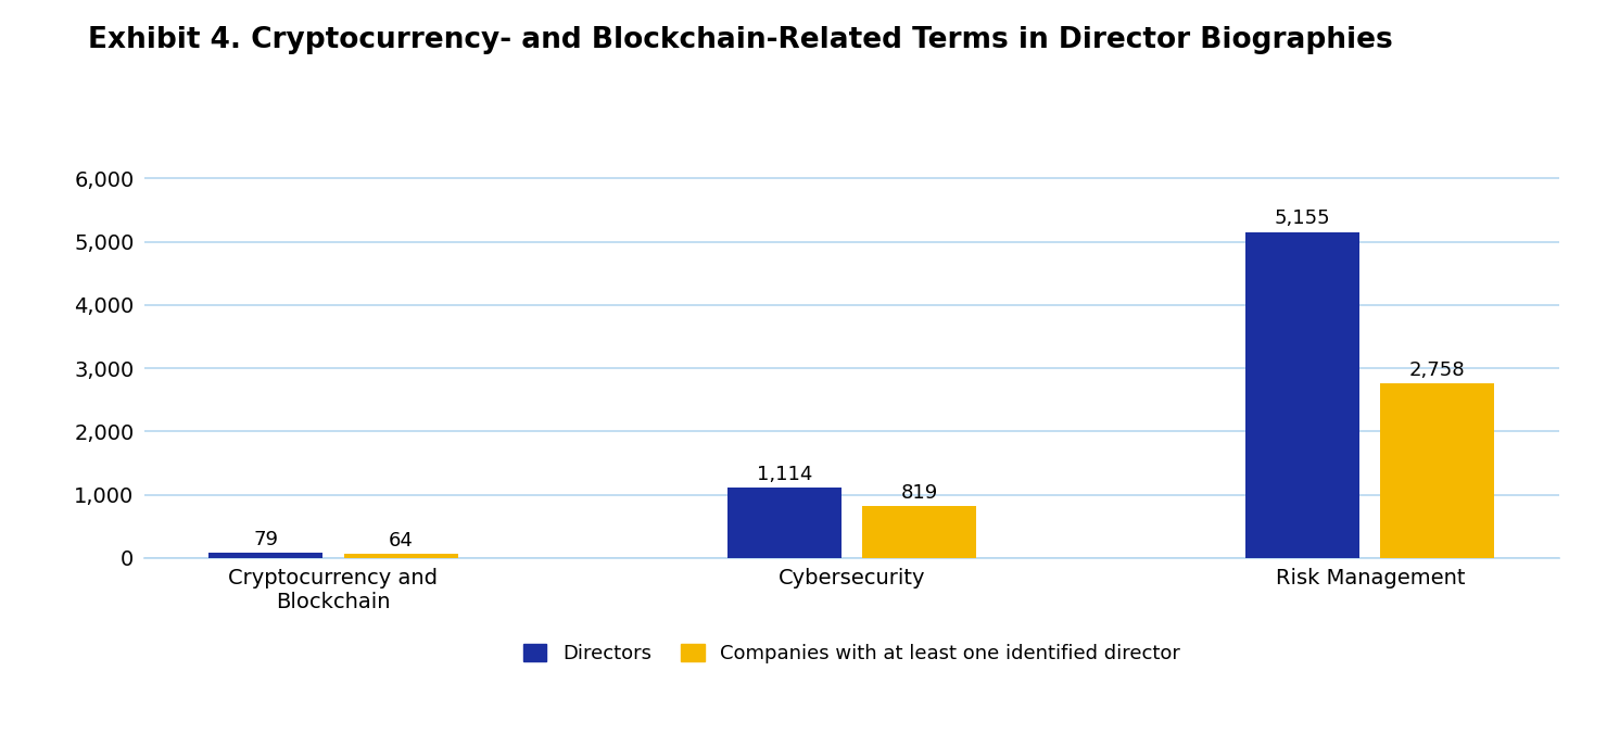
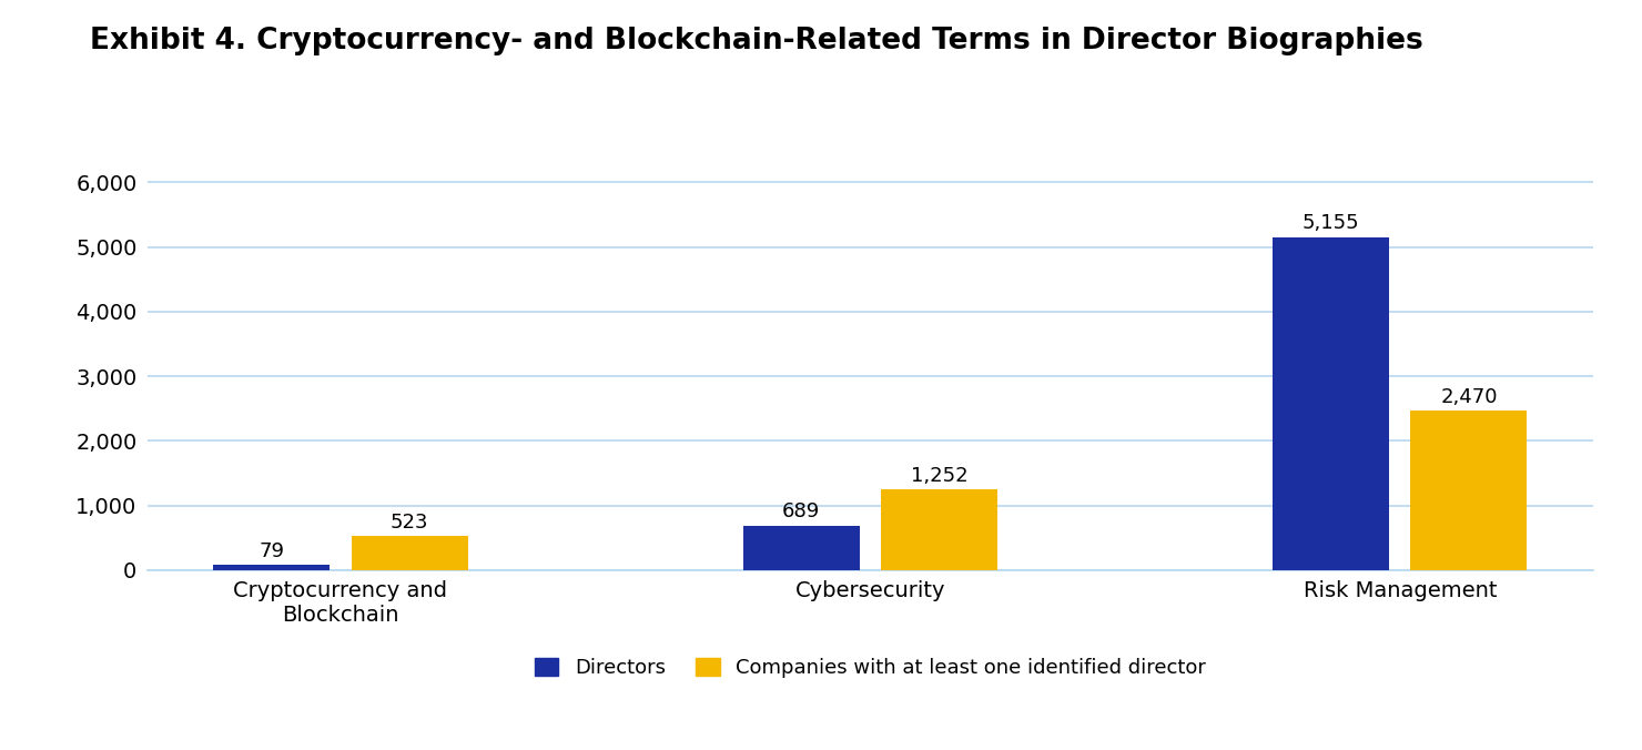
Companies with at least one identified director/Cryptocurrency and Blockchain: 64 -> 523
Directors/Cybersecurity: 1,114 -> 689
Companies with at least one identified director/Cybersecurity: 819 -> 1,252
Companies with at least one identified director/Risk Management: 2,758 -> 2,470
